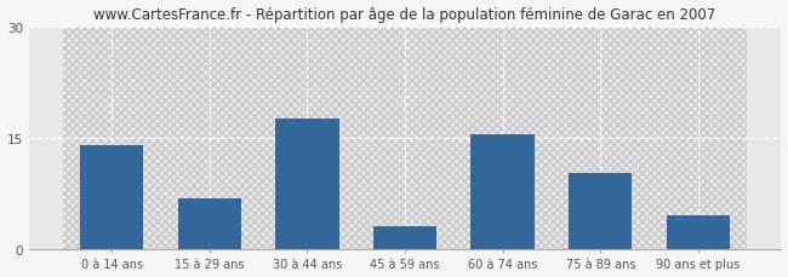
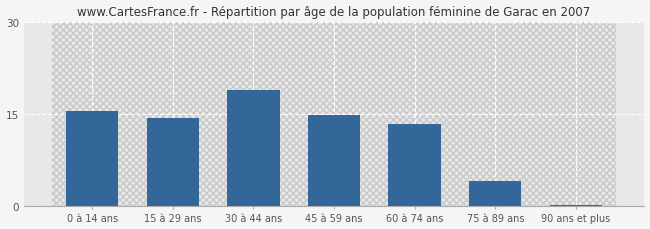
0 à 14 ans: 14.0 -> 15.5
15 à 29 ans: 6.8 -> 14.3
30 à 44 ans: 17.6 -> 18.8
45 à 59 ans: 3.0 -> 14.7
60 à 74 ans: 15.4 -> 13.3
75 à 89 ans: 10.2 -> 4.0
90 ans et plus: 4.6 -> 0.2
